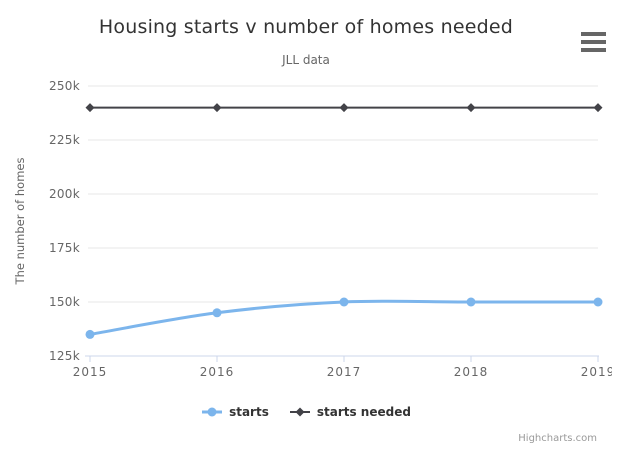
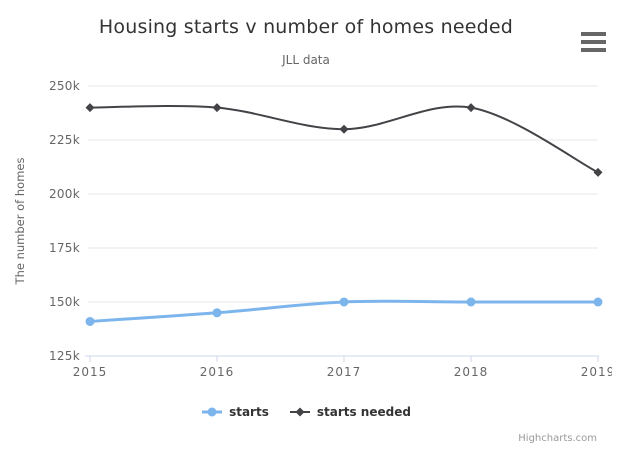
starts/2015: 135k -> 141k
starts needed/2017: 240k -> 230k
starts needed/2019: 240k -> 210k
